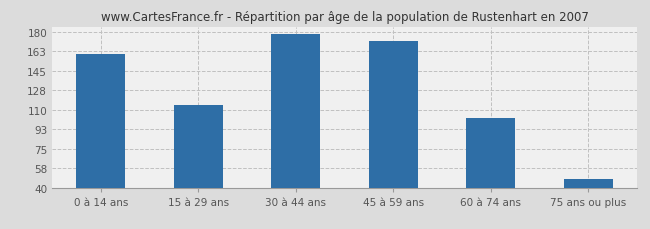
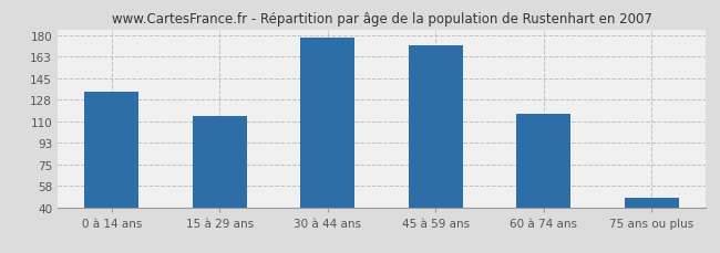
0 à 14 ans: 160 -> 134
60 à 74 ans: 103 -> 116
